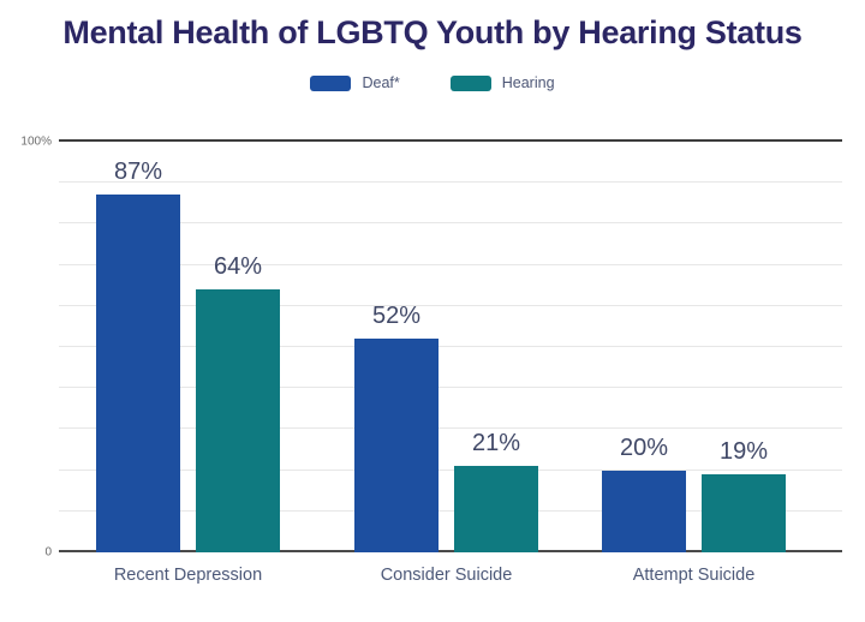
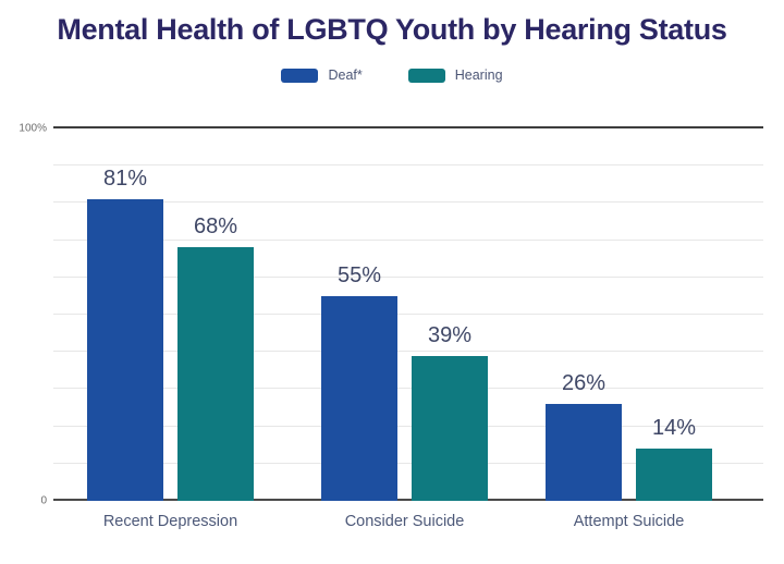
Deaf*/Recent Depression: 87% -> 81%
Hearing/Recent Depression: 64% -> 68%
Deaf*/Consider Suicide: 52% -> 55%
Hearing/Consider Suicide: 21% -> 39%
Deaf*/Attempt Suicide: 20% -> 26%
Hearing/Attempt Suicide: 19% -> 14%
